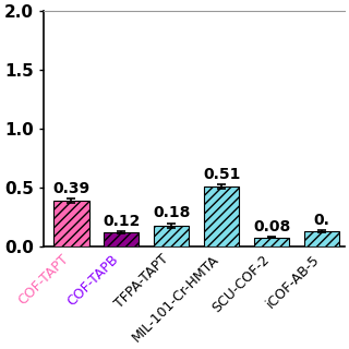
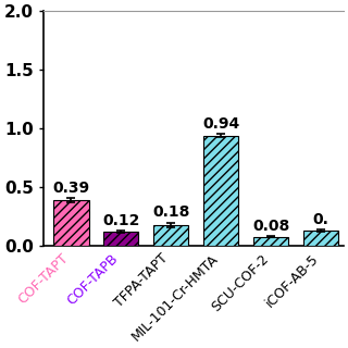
MIL-101-Cr-HMTA: 0.51 -> 0.94
